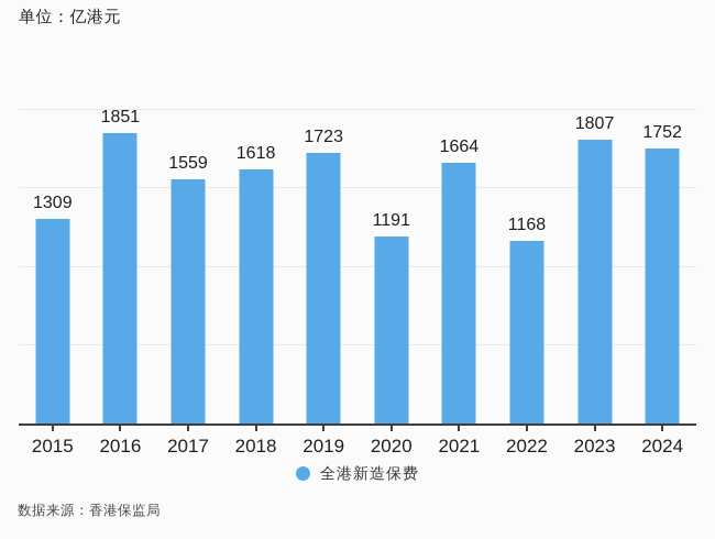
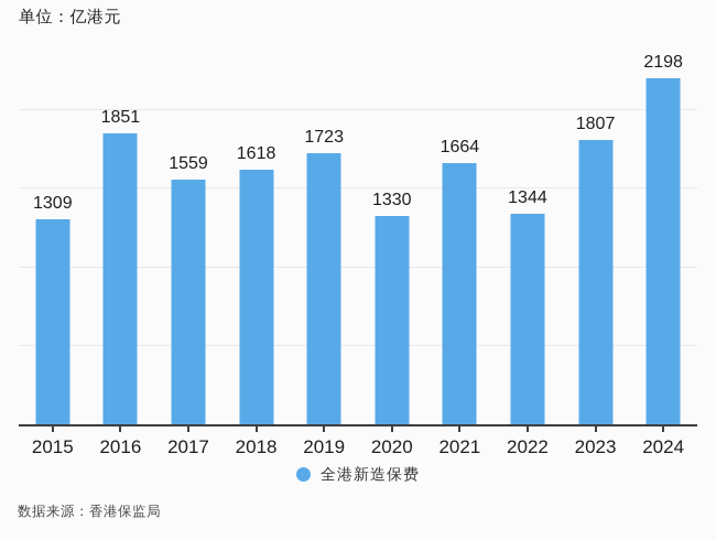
2020: 1191 -> 1330
2022: 1168 -> 1344
2024: 1752 -> 2198
